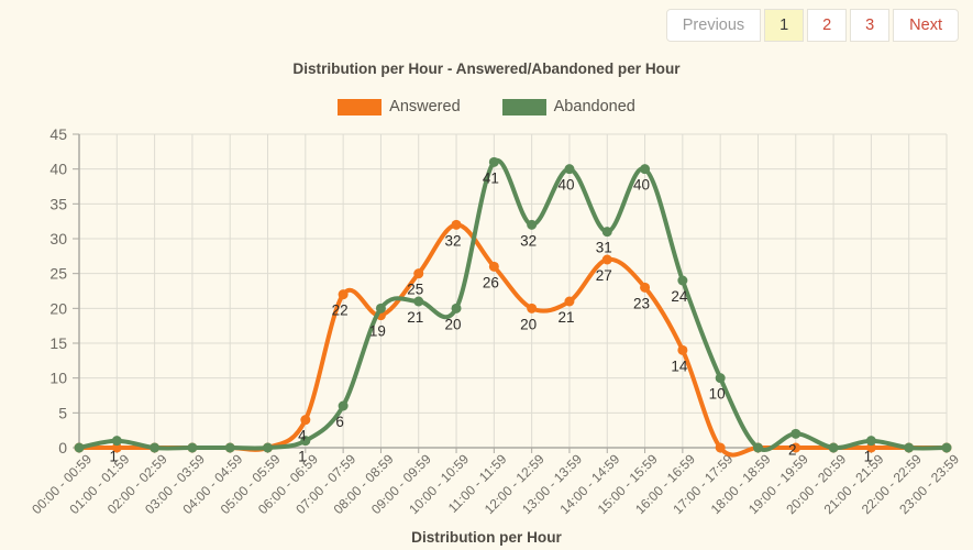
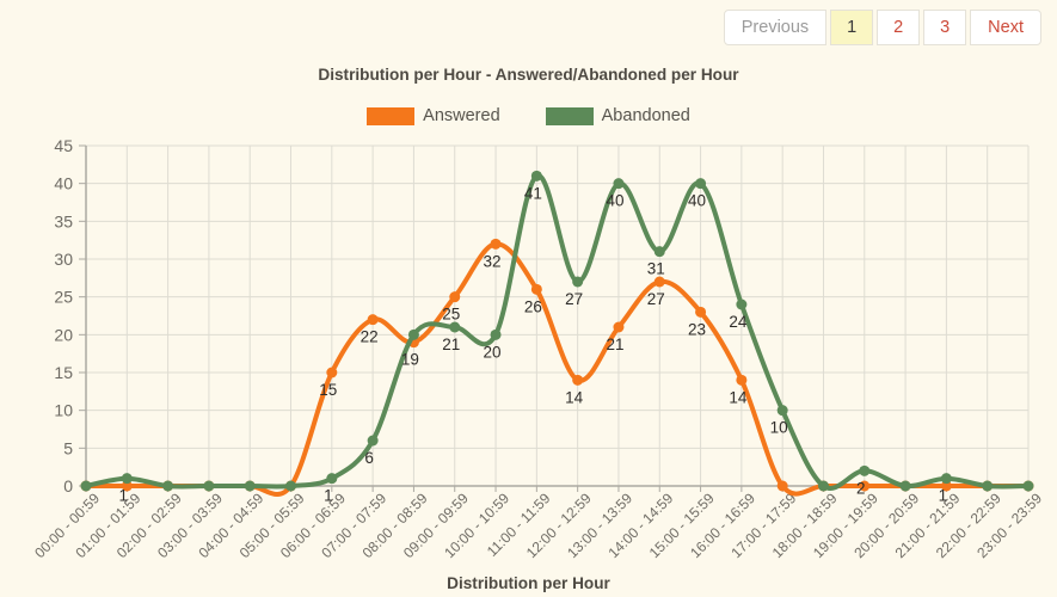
Answered/06:00 - 06:59: 4 -> 15
Answered/12:00 - 12:59: 20 -> 14
Abandoned/12:00 - 12:59: 32 -> 27
